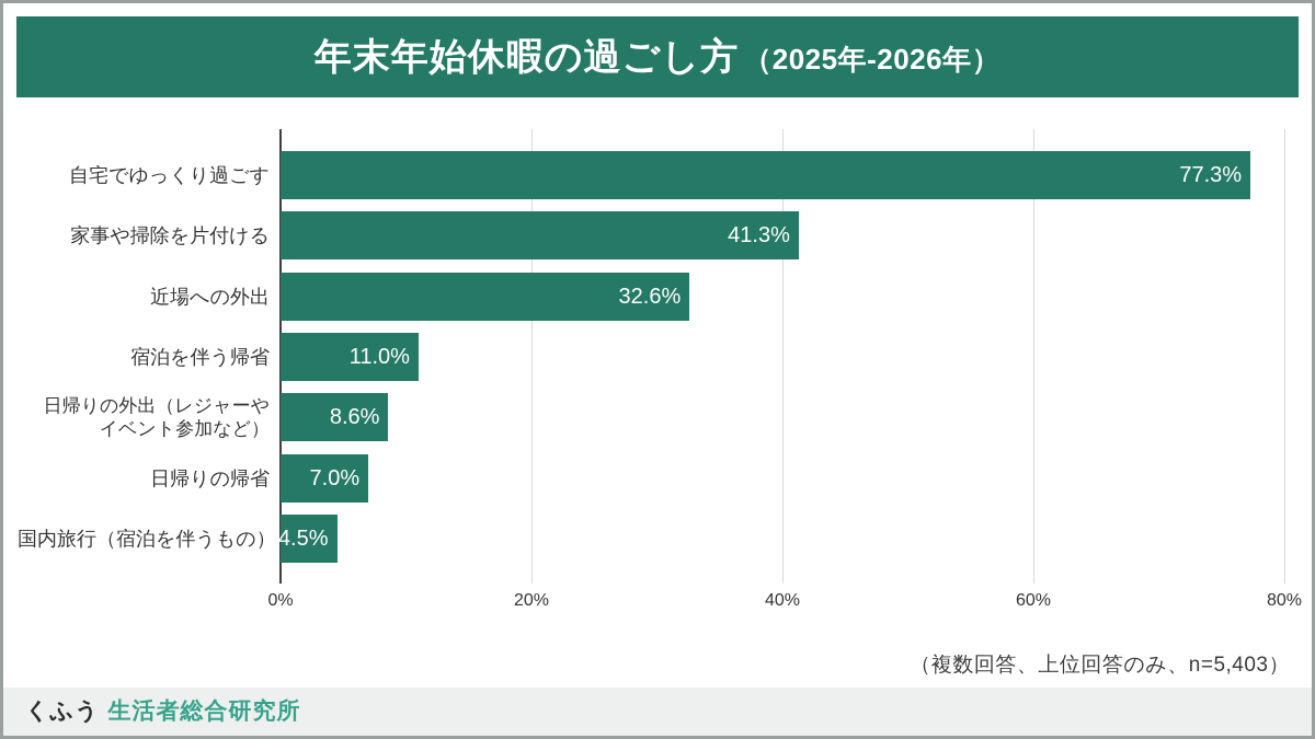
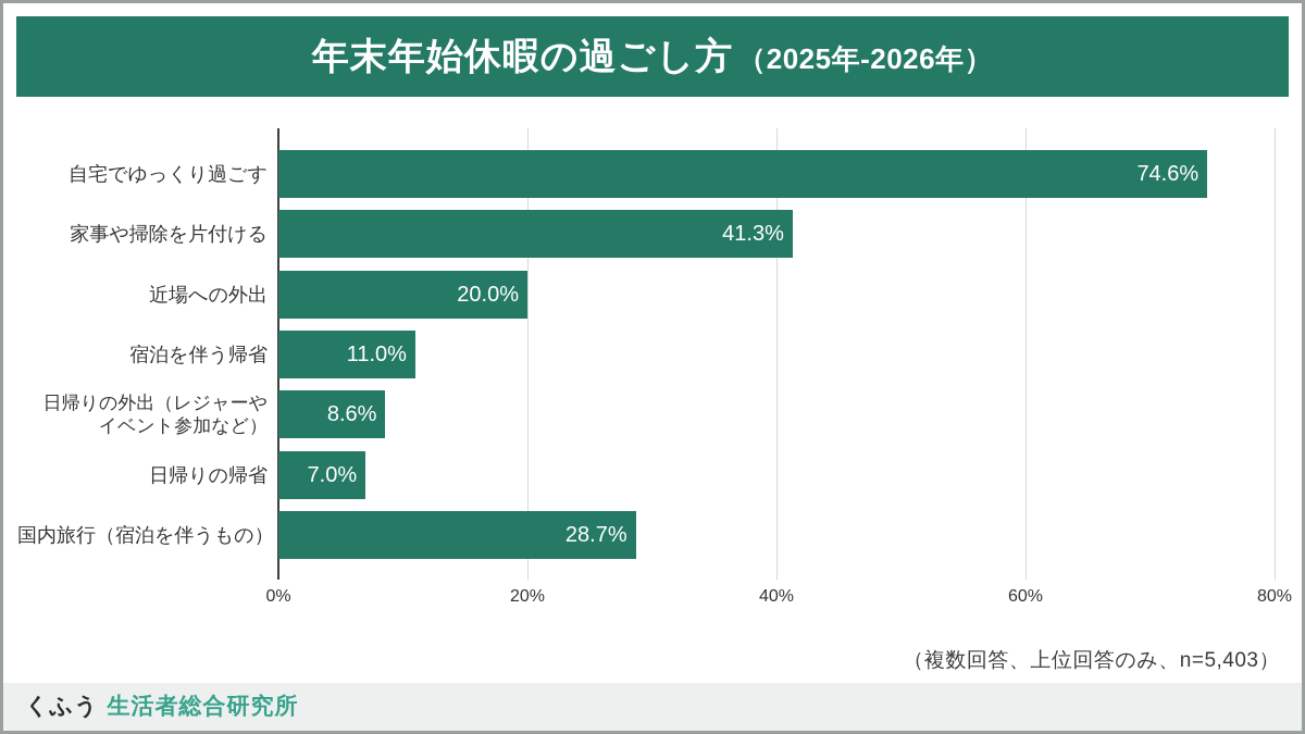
自宅でゆっくり過ごす: 77.3% -> 74.6%
近場への外出: 32.6% -> 20.0%
国内旅行（宿泊を伴うもの）: 4.5% -> 28.7%
